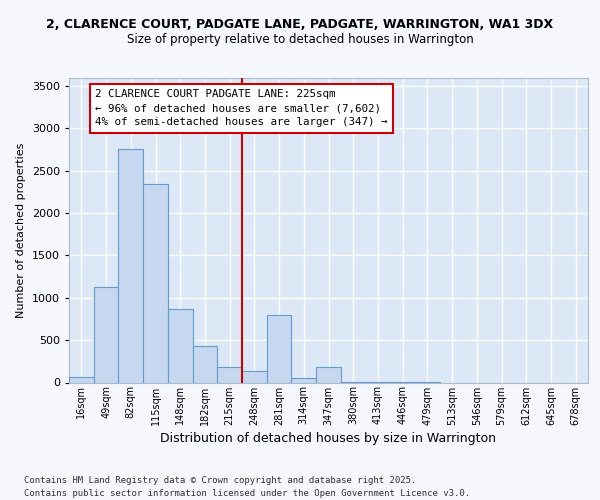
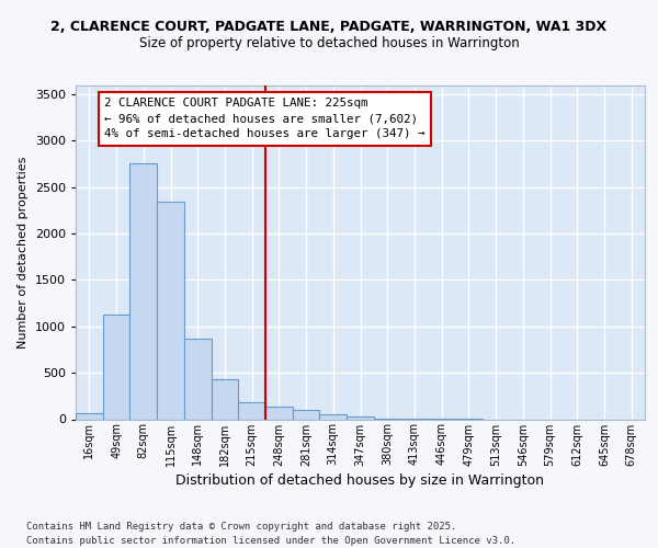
281sqm: 800 -> 100
347sqm: 180 -> 30
